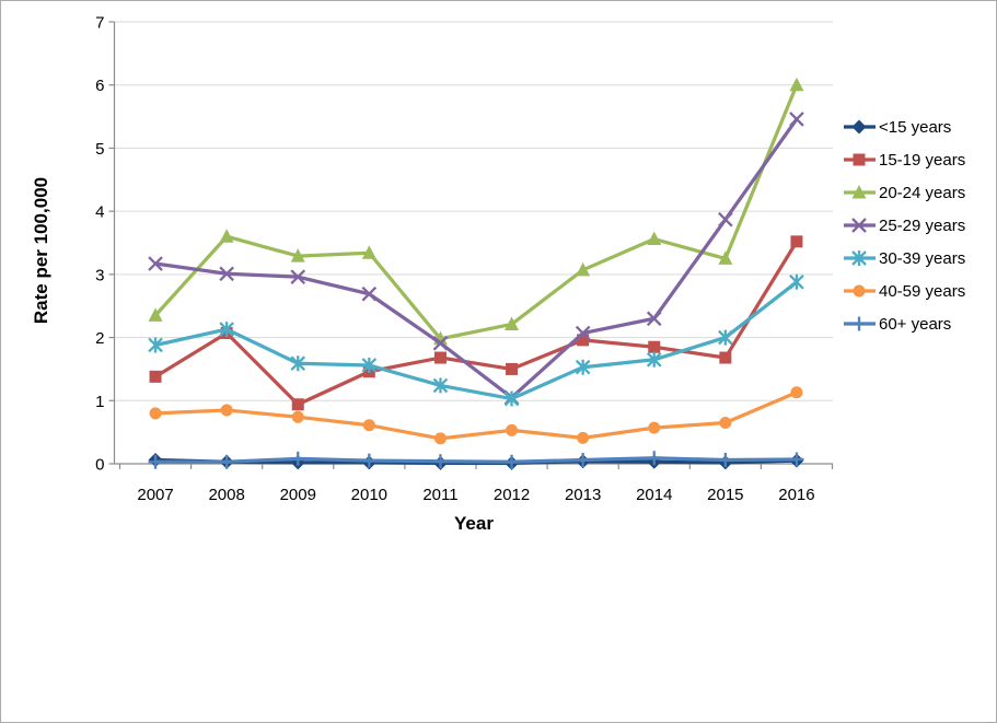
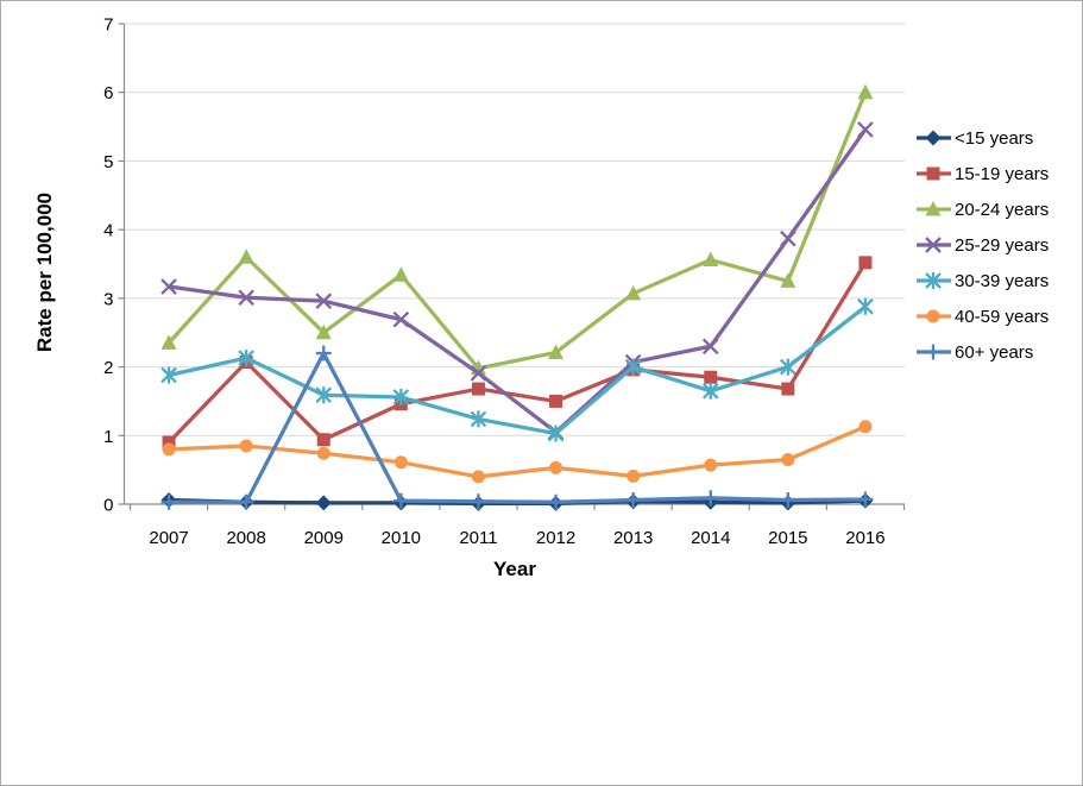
15-19 years/2007: 1.4 -> 0.9
20-24 years/2009: 3.3 -> 2.5
60+ years/2009: 0.1 -> 2.2
30-39 years/2013: 1.5 -> 2.0
